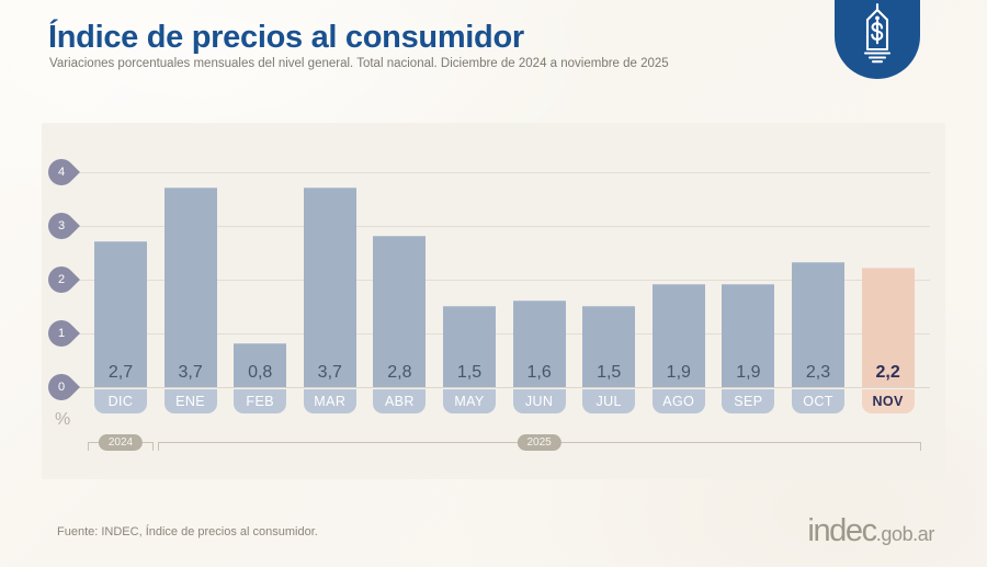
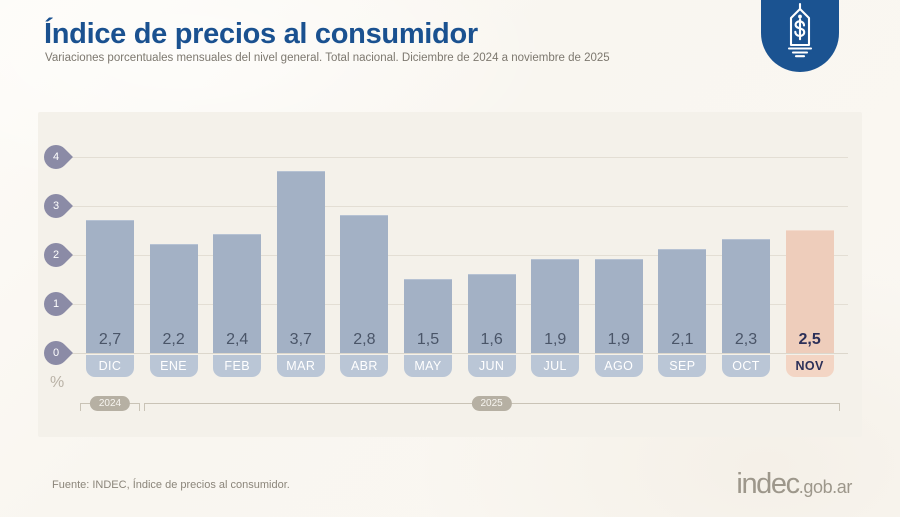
ENE: 3,7 -> 2,2
FEB: 0,8 -> 2,4
JUL: 1,5 -> 1,9
SEP: 1,9 -> 2,1
NOV: 2,2 -> 2,5
